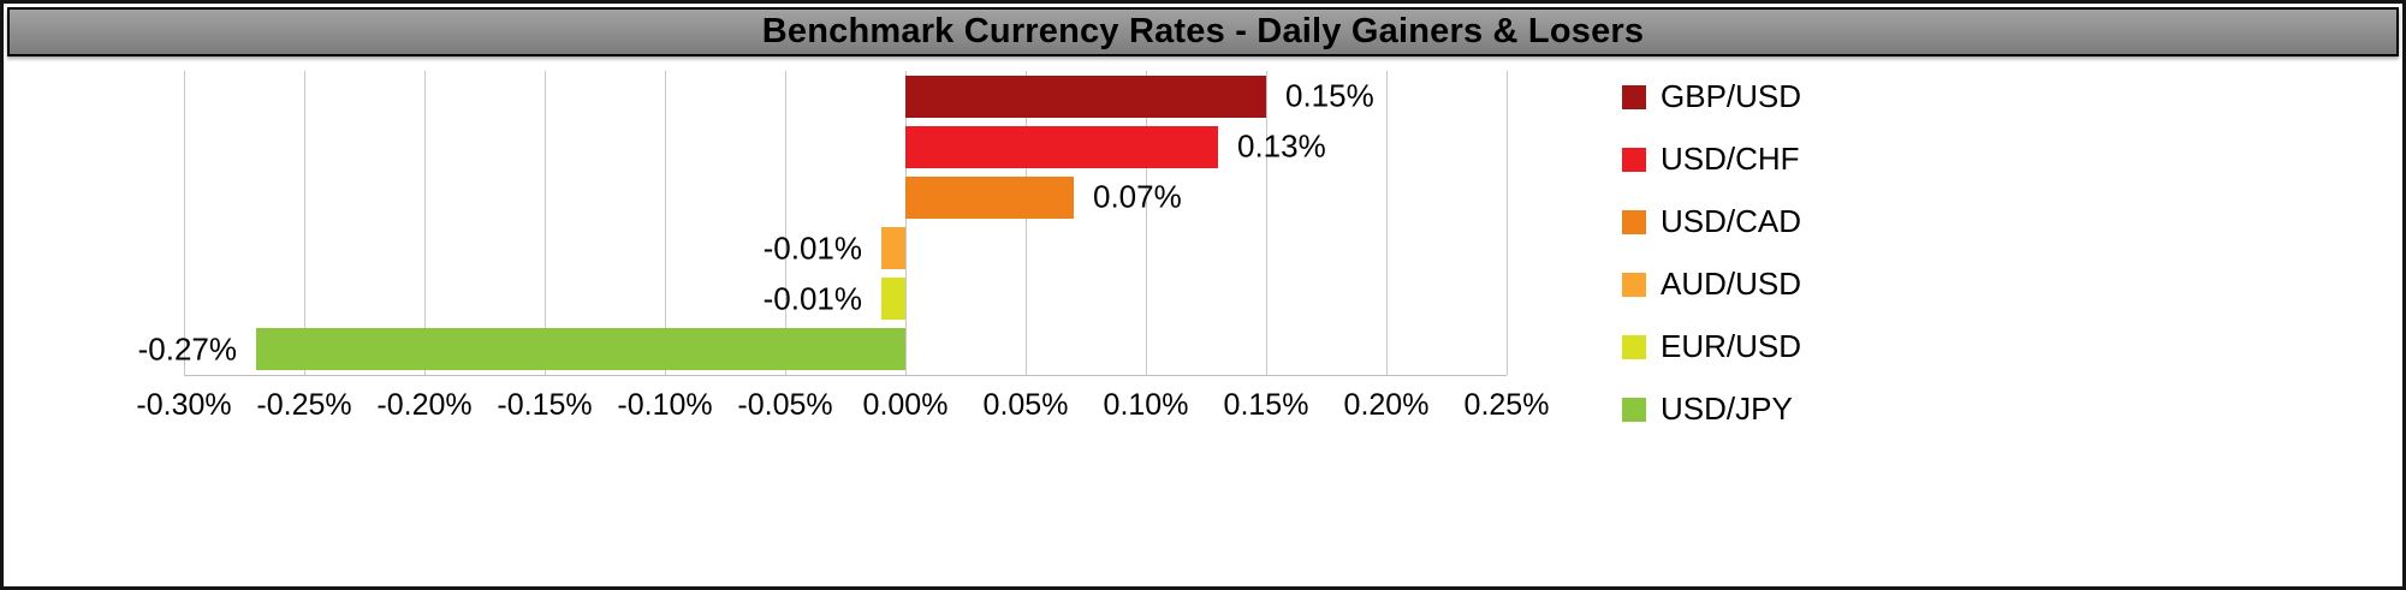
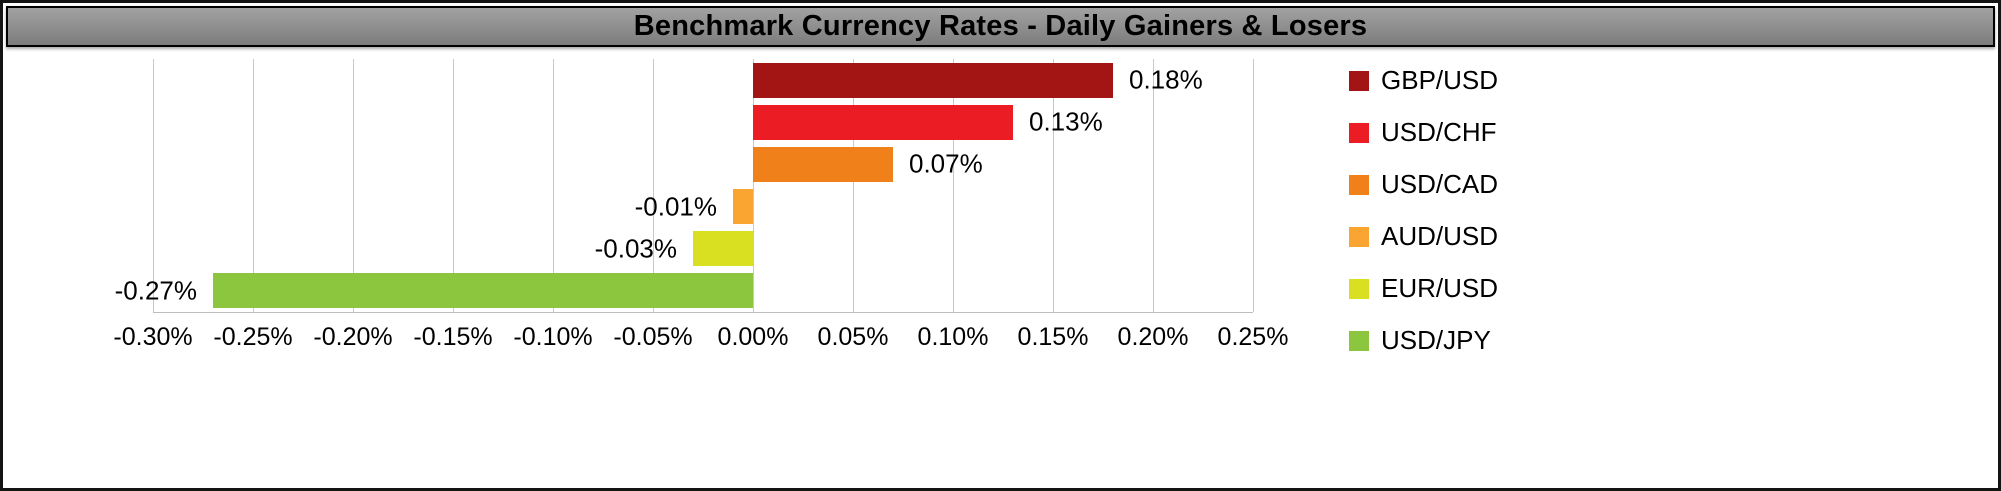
GBP/USD: 0.15% -> 0.18%
EUR/USD: -0.01% -> -0.03%
